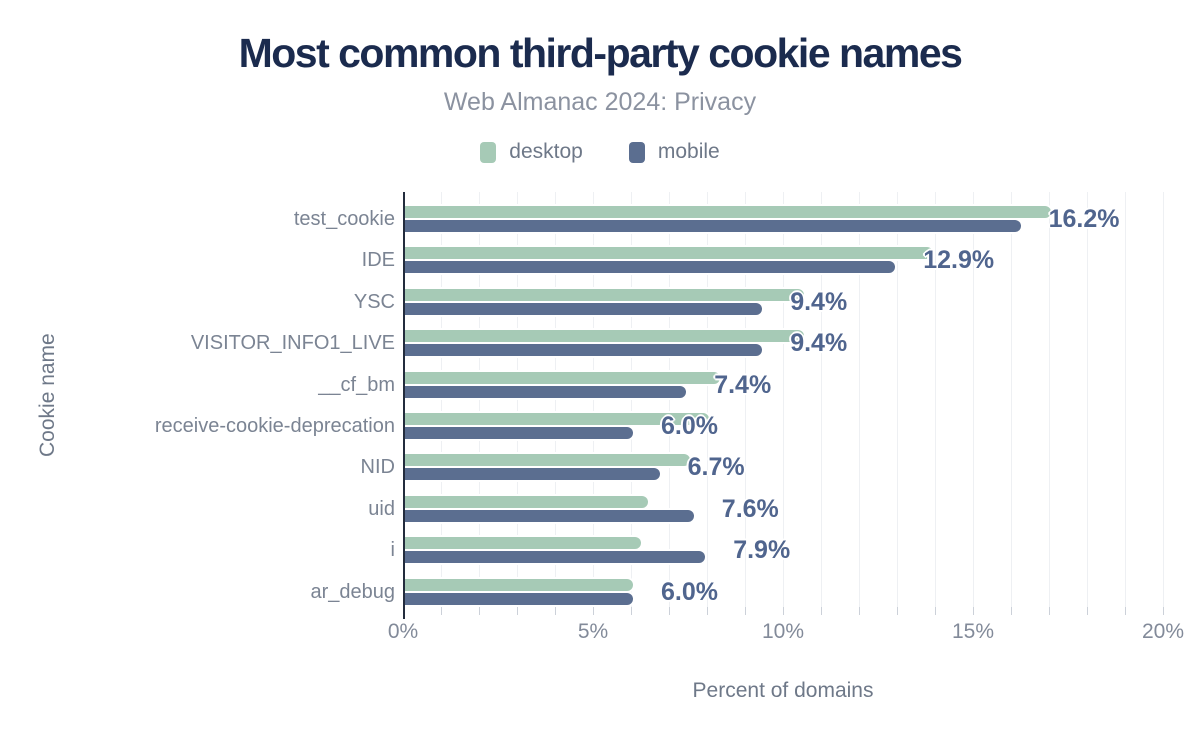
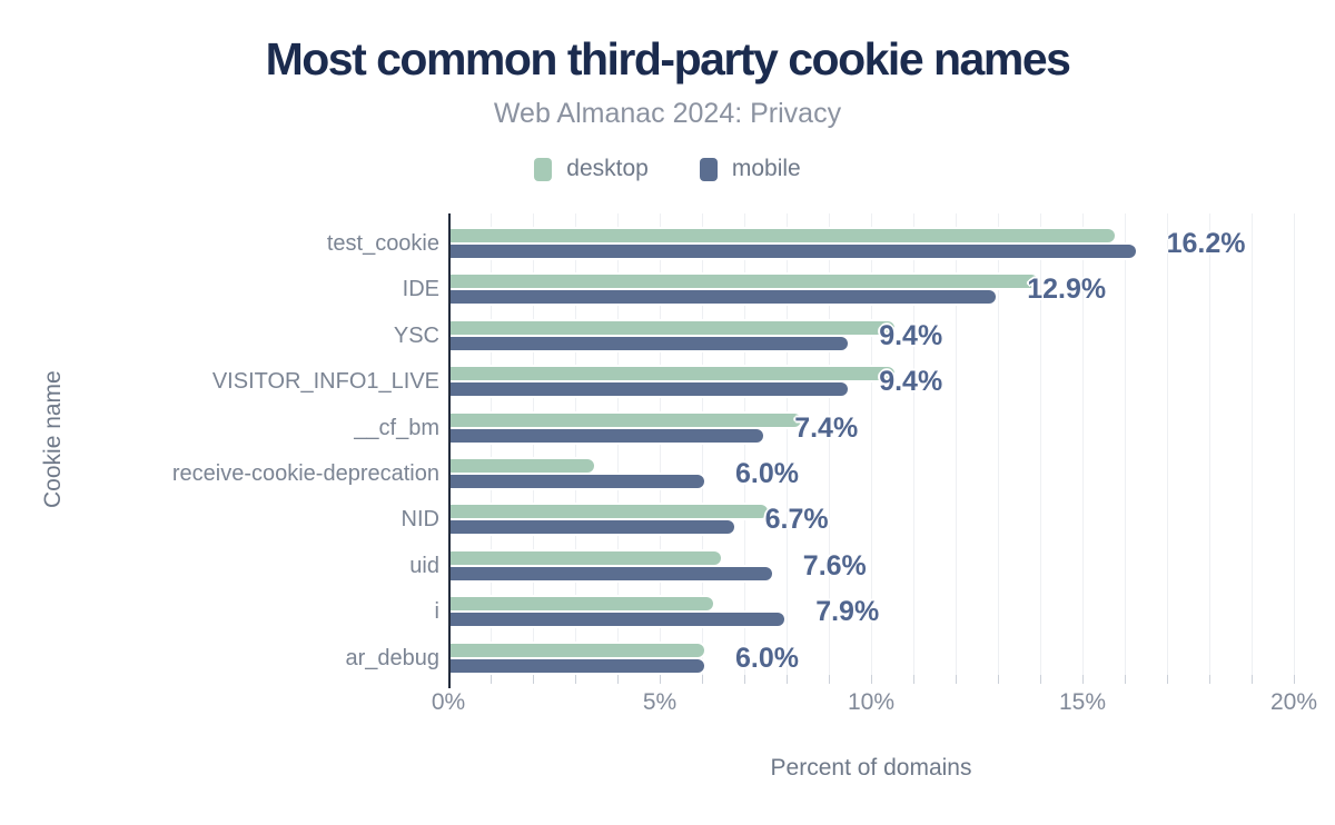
desktop/test_cookie: 17.0% -> 15.7%
desktop/receive-cookie-deprecation: 8.0% -> 3.4%
